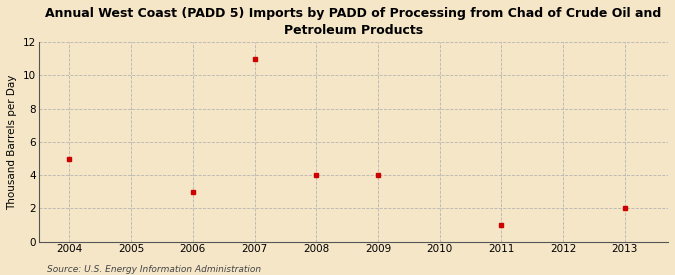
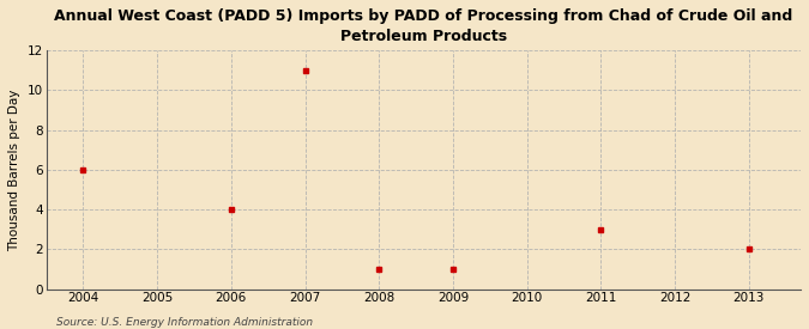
2004: 5 -> 6
2006: 3 -> 4
2008: 4 -> 1
2009: 4 -> 1
2011: 1 -> 3
